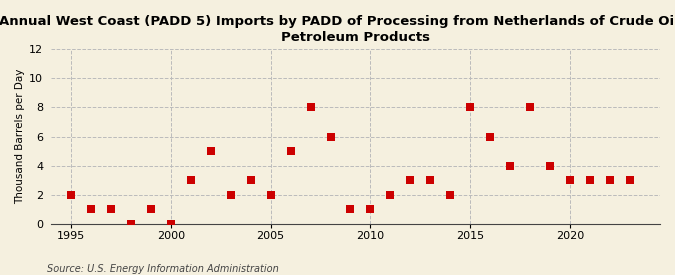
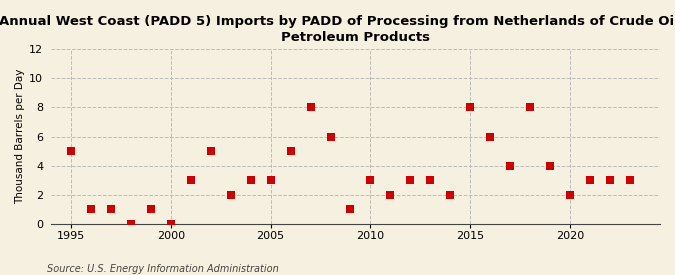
1995: 2 -> 5
2005: 2 -> 3
2010: 1 -> 3
2020: 3 -> 2
